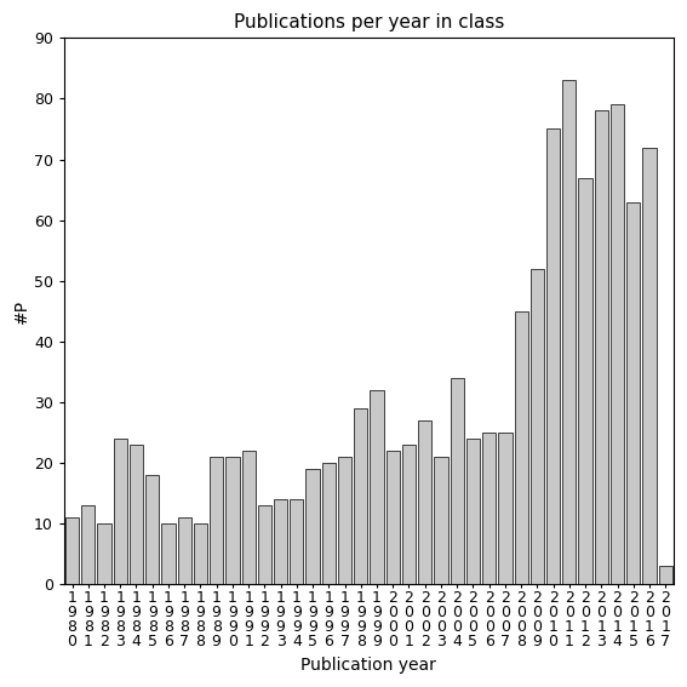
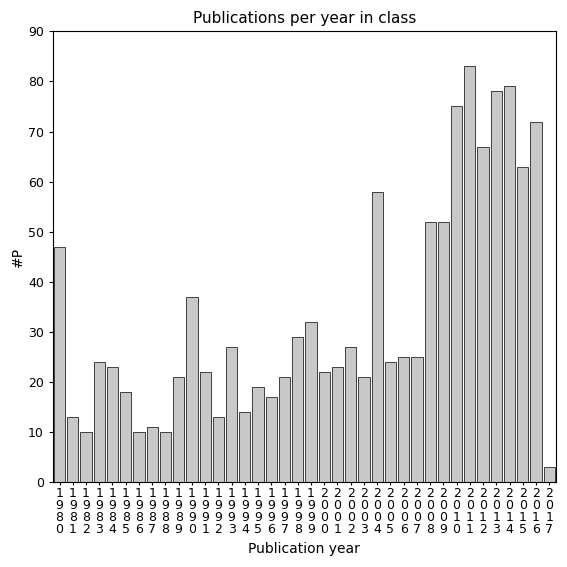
1 9 8 0: 11 -> 47
1 9 9 0: 21 -> 37
1 9 9 3: 14 -> 27
1 9 9 6: 20 -> 17
2 0 0 4: 34 -> 58
2 0 0 8: 45 -> 52
